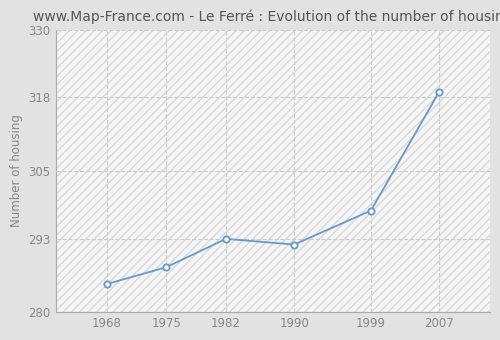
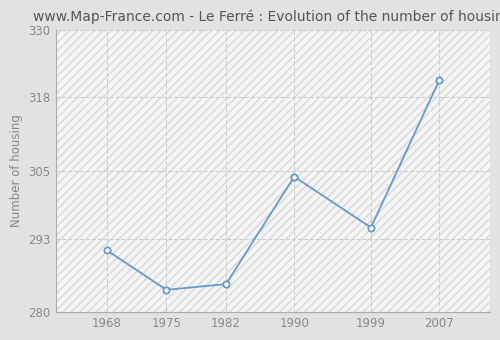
1968: 285 -> 291
1975: 288 -> 284
1982: 293 -> 285
1990: 292 -> 304
1999: 298 -> 295
2007: 319 -> 321
